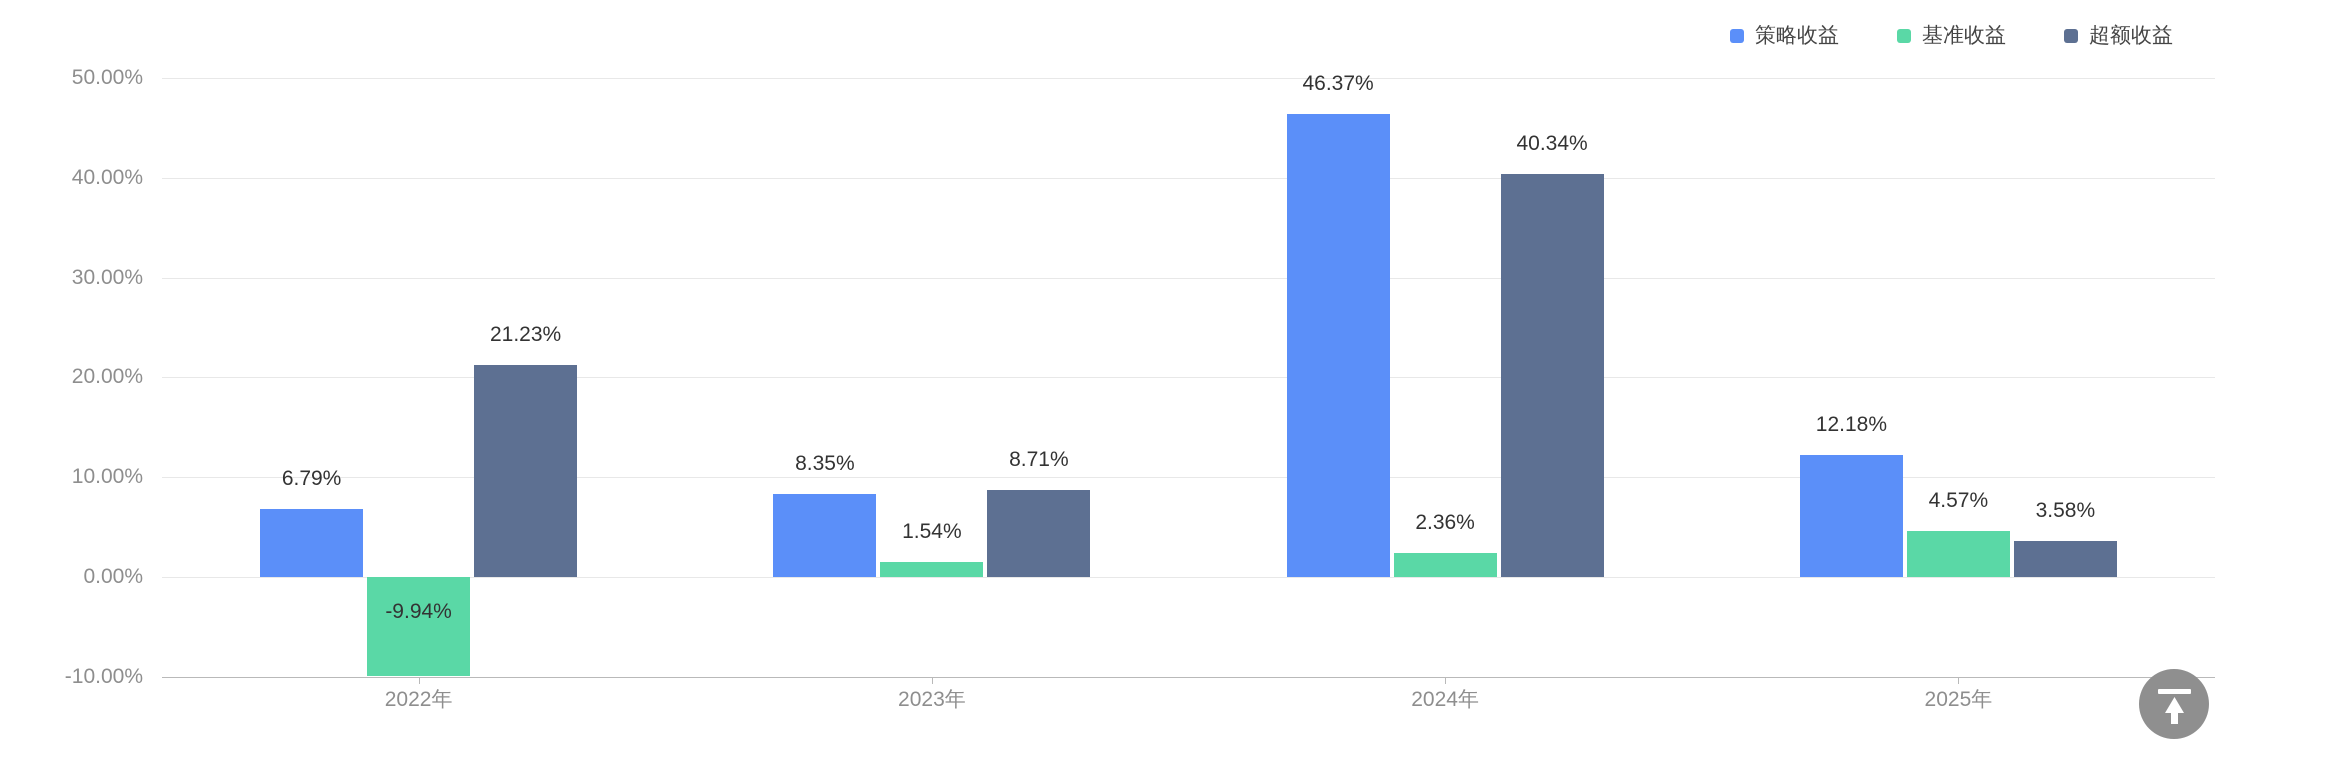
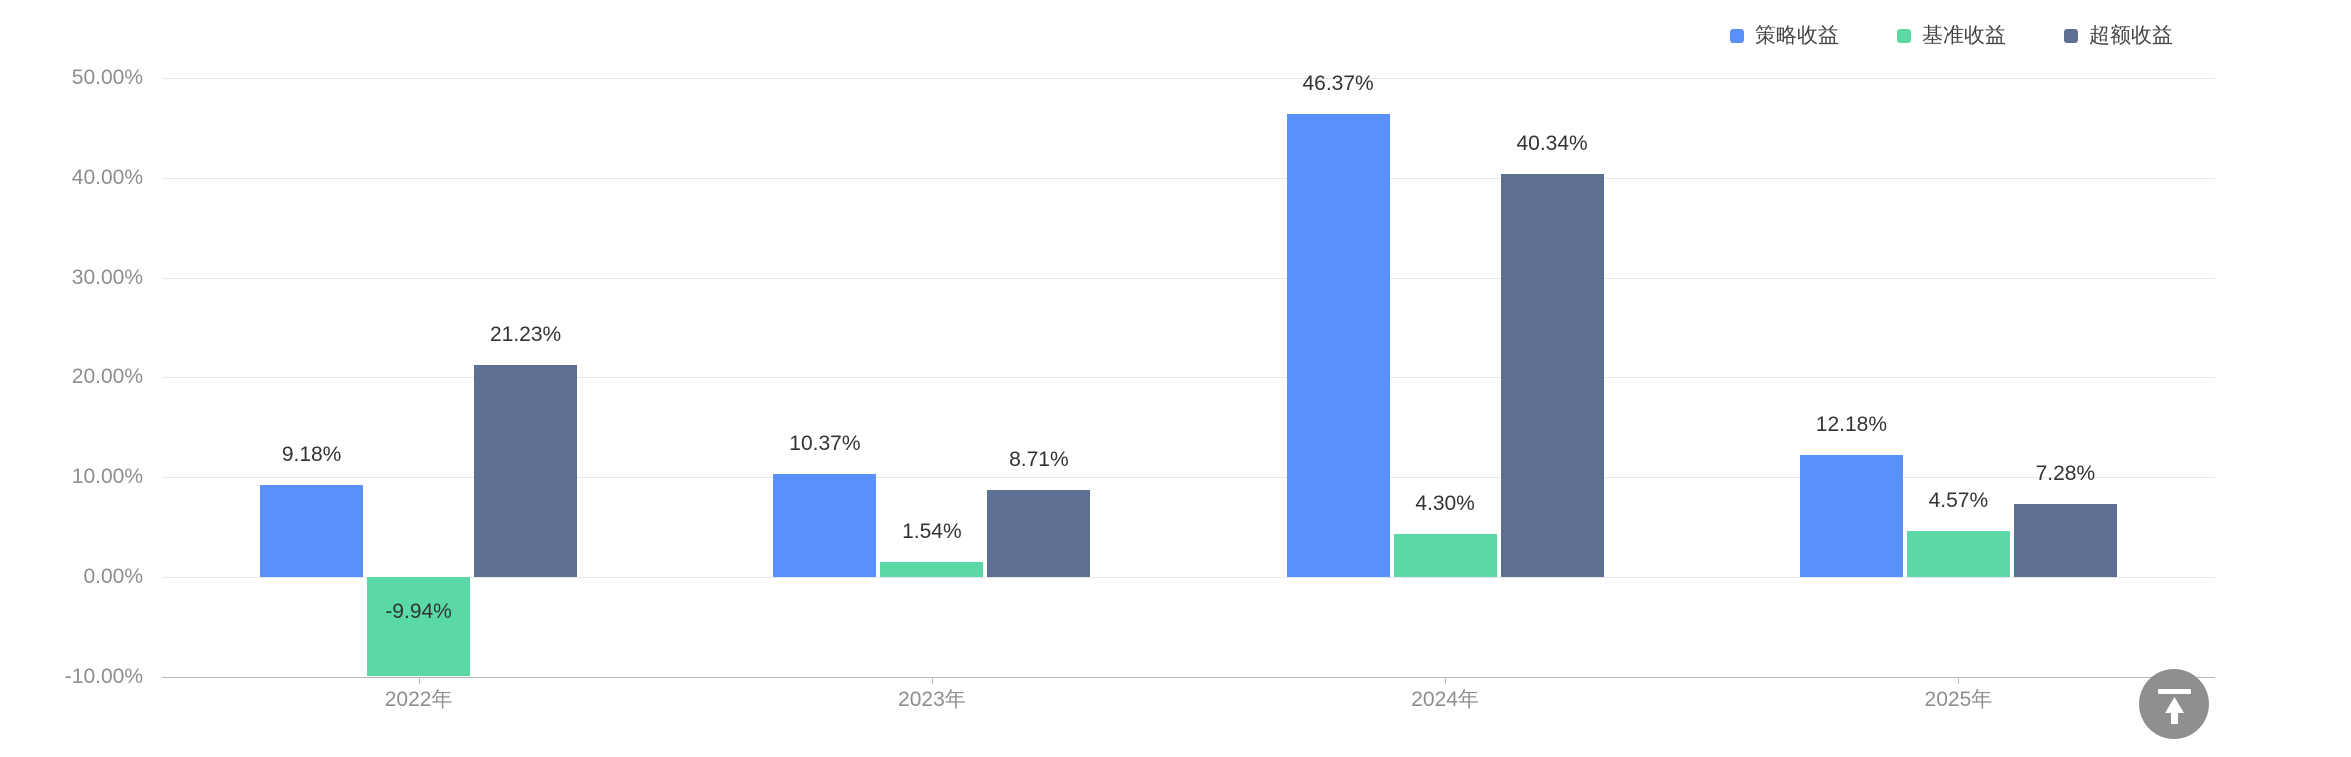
策略收益/2022年: 6.79% -> 9.18%
策略收益/2023年: 8.35% -> 10.37%
基准收益/2024年: 2.36% -> 4.30%
超额收益/2025年: 3.58% -> 7.28%
